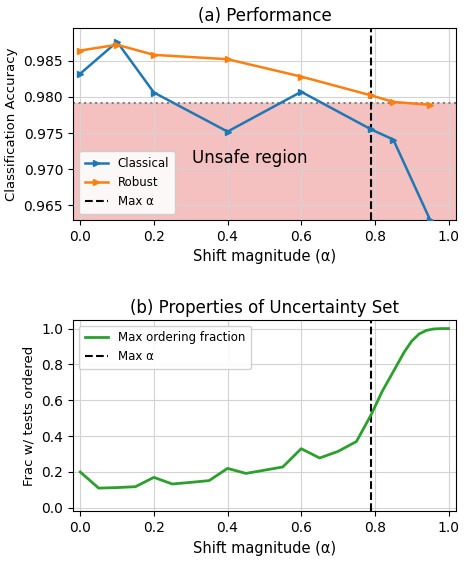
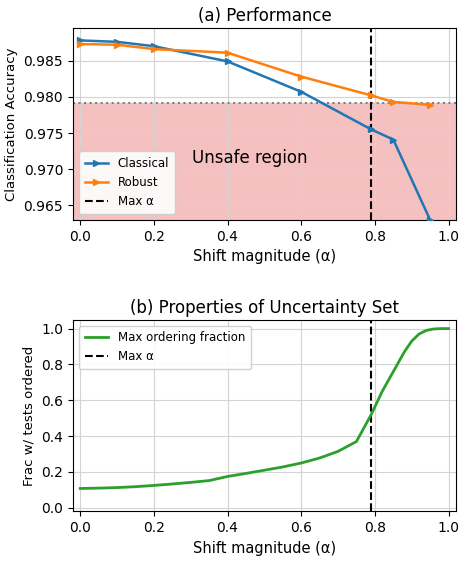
(a) Performance/Classical/0.0: 0.9832 -> 0.9878
(a) Performance/Robust/0.0: 0.9864 -> 0.9873
(a) Performance/Classical/0.2: 0.9806 -> 0.9870
(a) Performance/Robust/0.2: 0.9858 -> 0.9866
(a) Performance/Classical/0.4: 0.9752 -> 0.9849
(a) Performance/Robust/0.4: 0.9852 -> 0.9861
(b) Properties of Uncertainty Set/0.0: 0.20 -> 0.11
(b) Properties of Uncertainty Set/0.2: 0.17 -> 0.12
(b) Properties of Uncertainty Set/0.4: 0.22 -> 0.17
(b) Properties of Uncertainty Set/0.6: 0.33 -> 0.25
